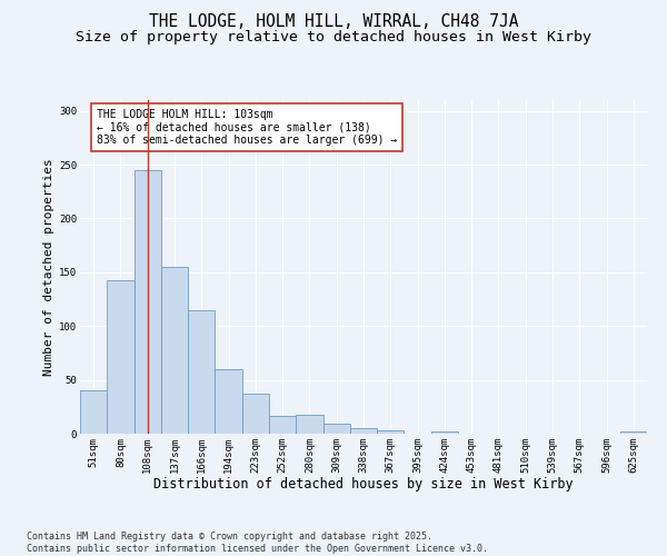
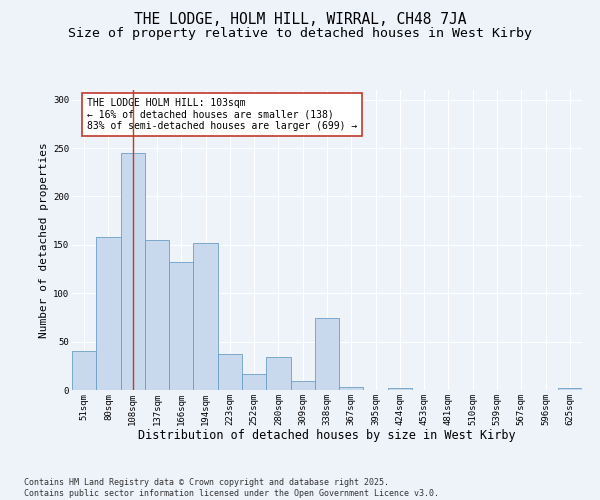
80sqm: 143 -> 158
166sqm: 115 -> 132
194sqm: 60 -> 152
280sqm: 18 -> 34
338sqm: 5 -> 74
